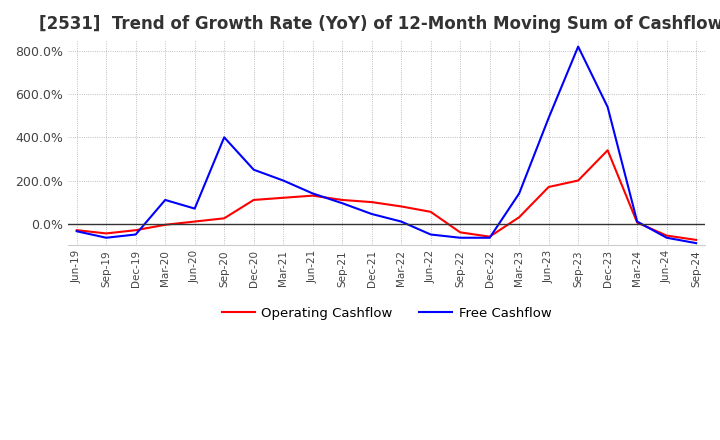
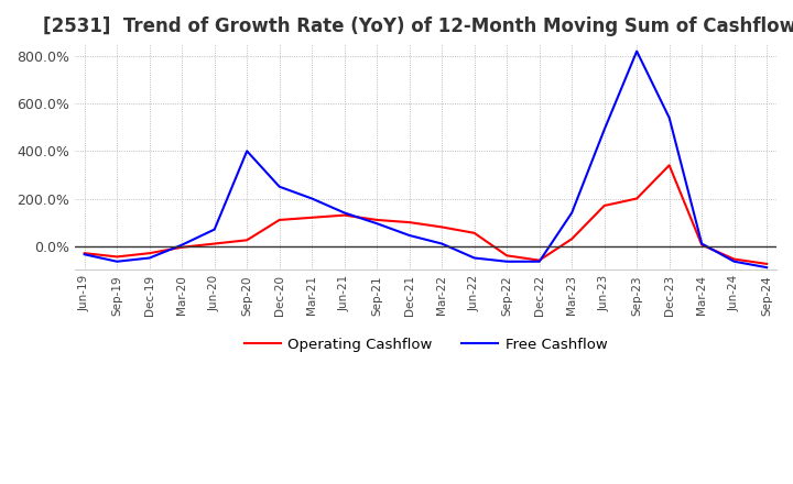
Free Cashflow/Mar-20: 110% -> 5%
